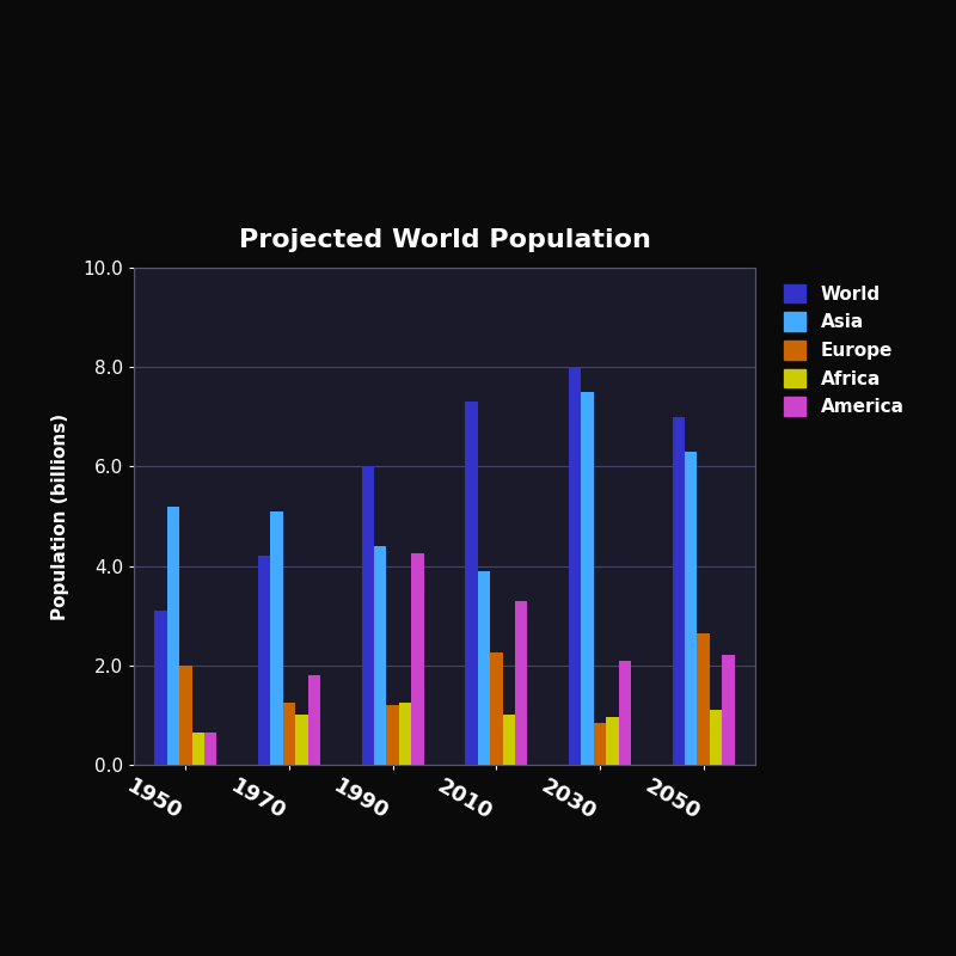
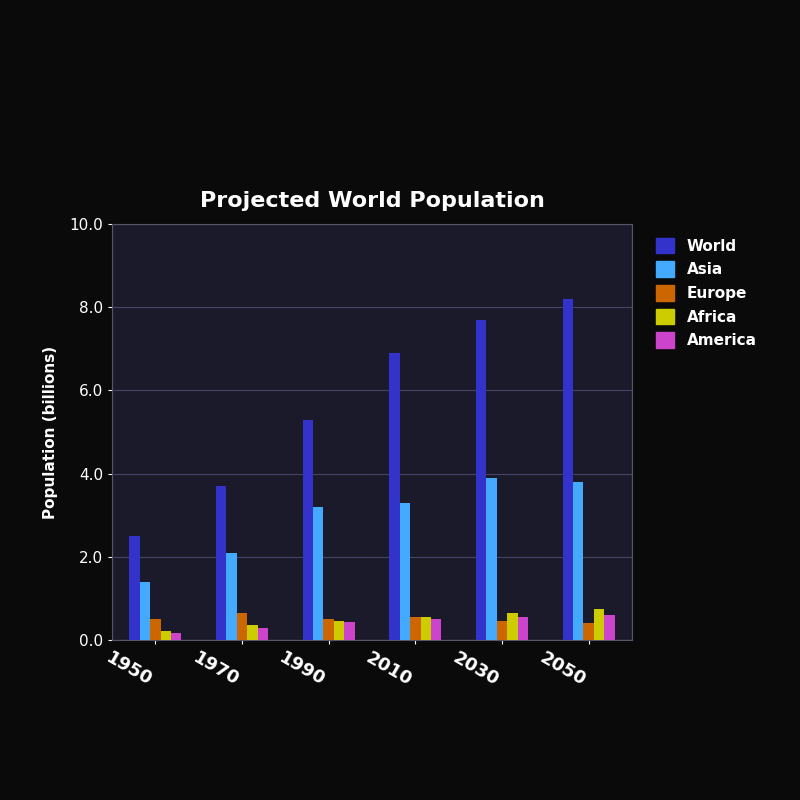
World/1950: 3.1 -> 2.5
Asia/1950: 5.2 -> 1.4
Europe/1950: 2.00 -> 0.50
Africa/1950: 0.65 -> 0.22
America/1950: 0.65 -> 0.17
World/1970: 4.2 -> 3.7
Asia/1970: 5.1 -> 2.1
Europe/1970: 1.25 -> 0.65
Africa/1970: 1.00 -> 0.36
America/1970: 1.80 -> 0.28
World/1990: 6.0 -> 5.3
Asia/1990: 4.4 -> 3.2
Europe/1990: 1.20 -> 0.50
Africa/1990: 1.25 -> 0.45
America/1990: 4.25 -> 0.43
World/2010: 7.3 -> 6.9
Asia/2010: 3.9 -> 3.3
Europe/2010: 2.25 -> 0.55
Africa/2010: 1.00 -> 0.55
America/2010: 3.30 -> 0.50
World/2030: 8.0 -> 7.7
Asia/2030: 7.5 -> 3.9
Europe/2030: 0.85 -> 0.45
Africa/2030: 0.95 -> 0.65
America/2030: 2.10 -> 0.55
World/2050: 7.0 -> 8.2
Asia/2050: 6.3 -> 3.8
Europe/2050: 2.65 -> 0.40
Africa/2050: 1.10 -> 0.75
America/2050: 2.20 -> 0.60
